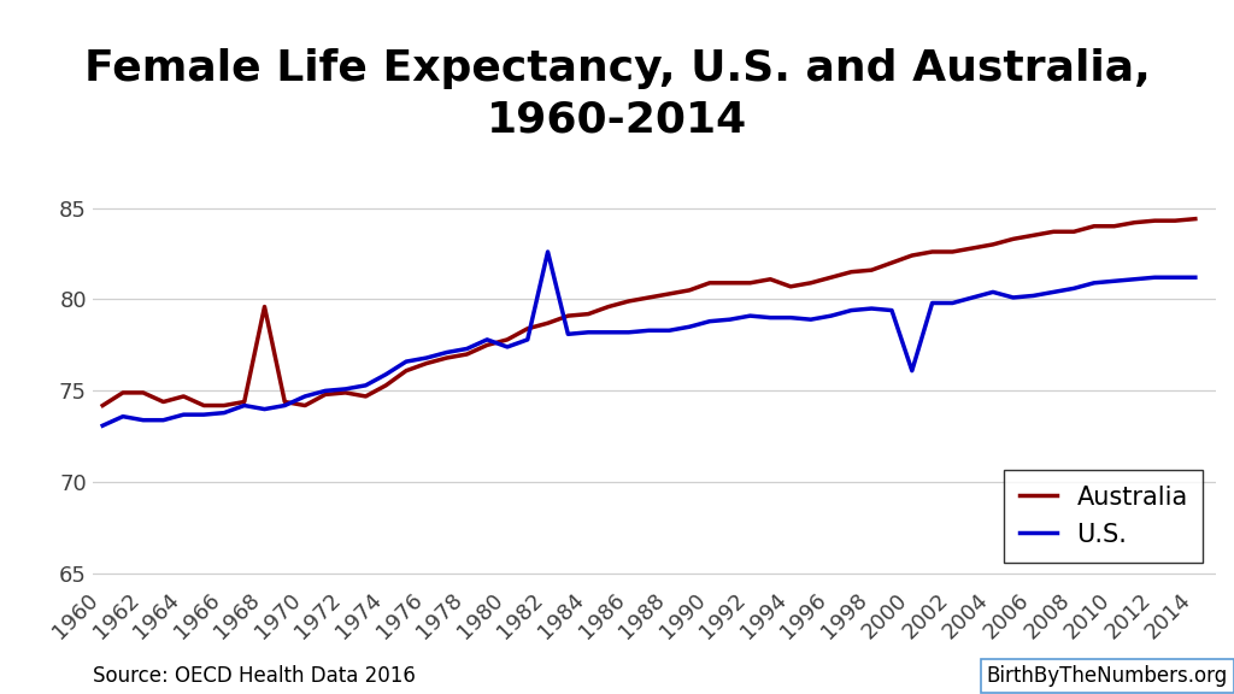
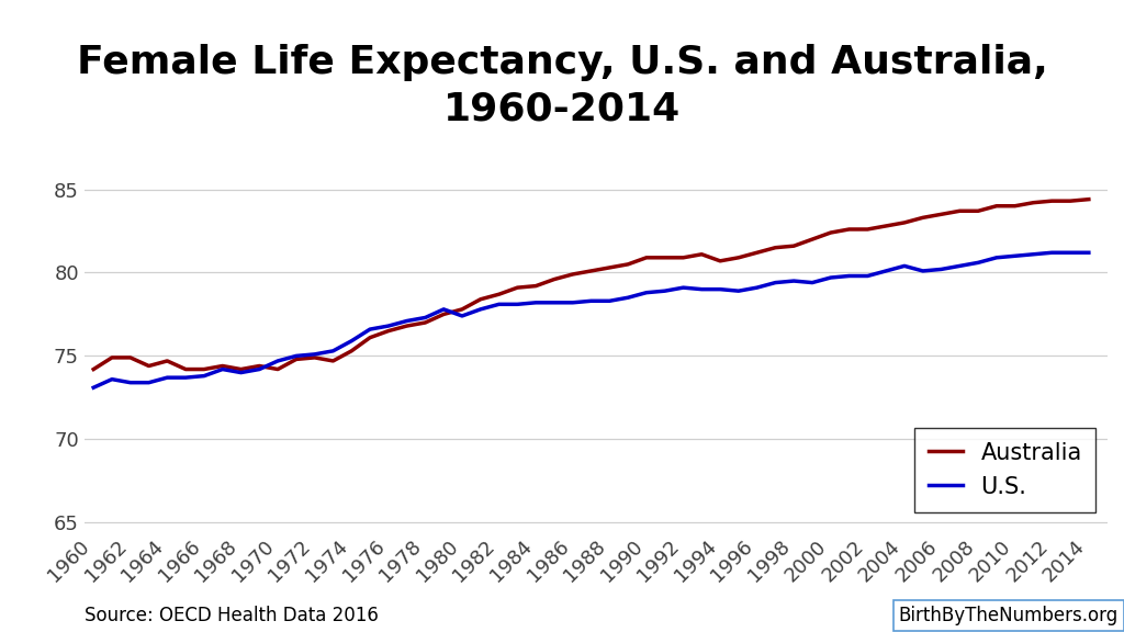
Australia/1968: 79.6 -> 74.2
U.S./1982: 82.6 -> 78.1
U.S./2000: 76.1 -> 79.7
